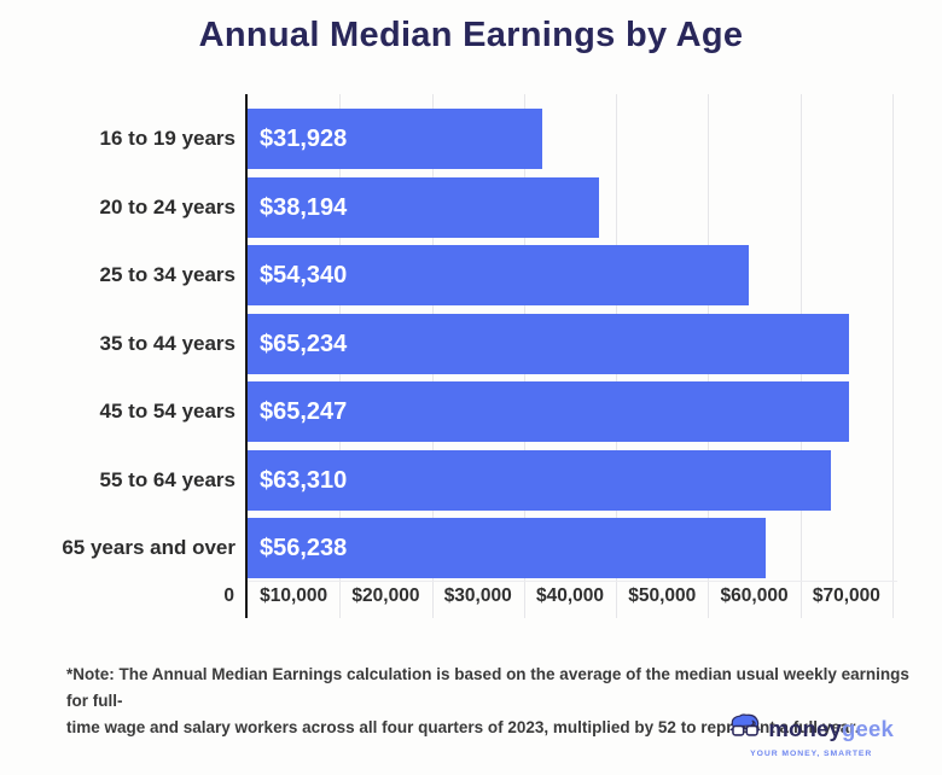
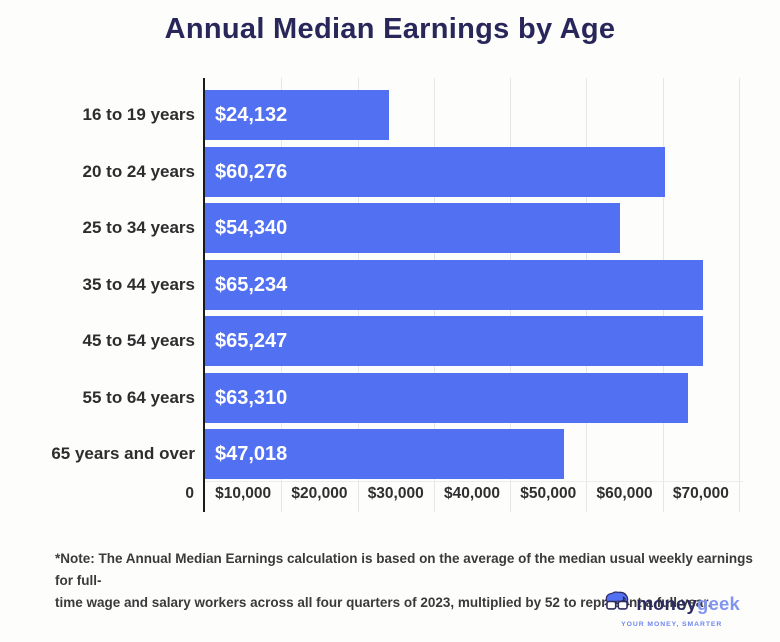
16 to 19 years: $31,928 -> $24,132
20 to 24 years: $38,194 -> $60,276
65 years and over: $56,238 -> $47,018
